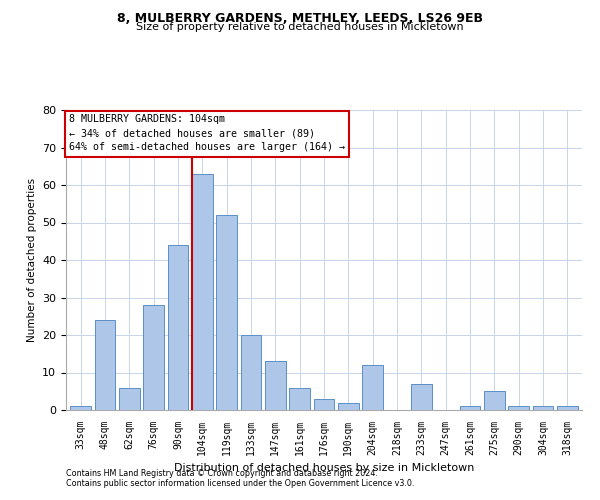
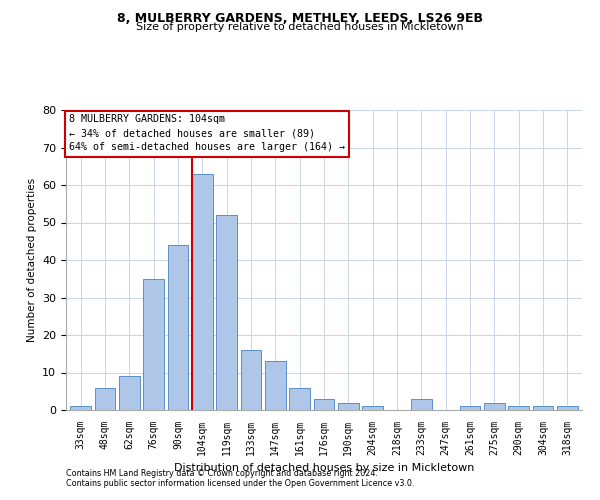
48sqm: 24 -> 6
62sqm: 6 -> 9
76sqm: 28 -> 35
133sqm: 20 -> 16
204sqm: 12 -> 1
233sqm: 7 -> 3
275sqm: 5 -> 2
